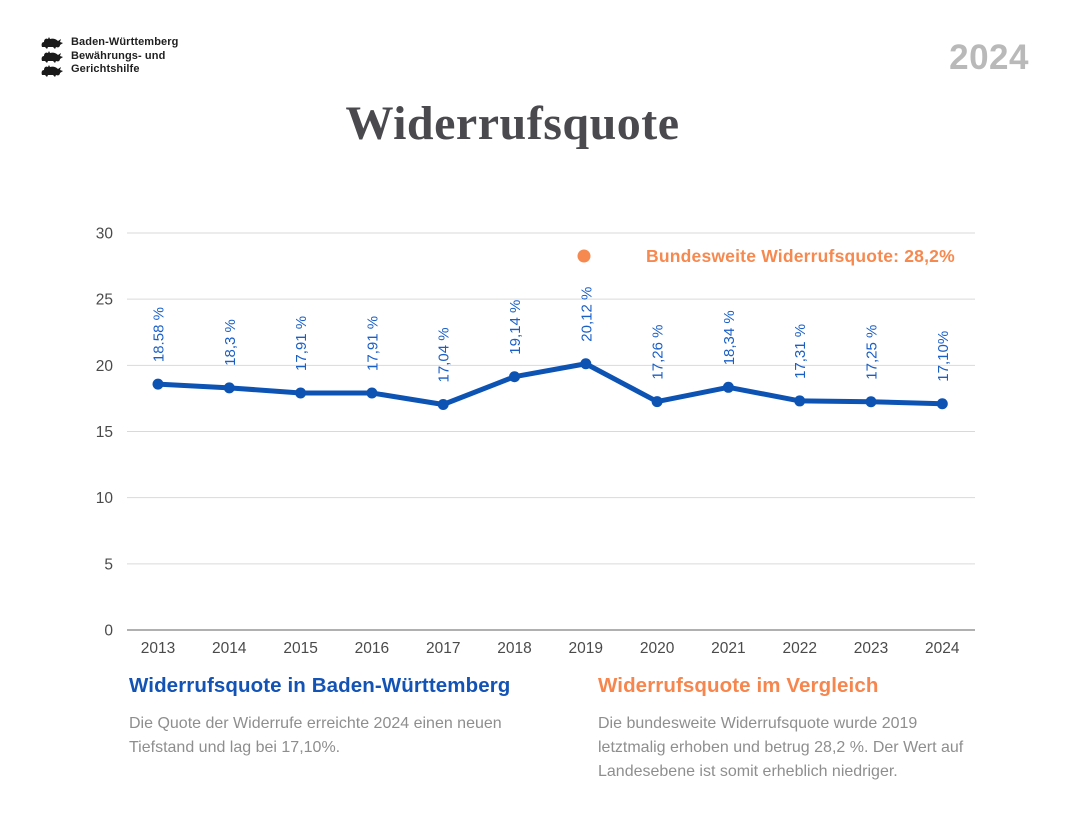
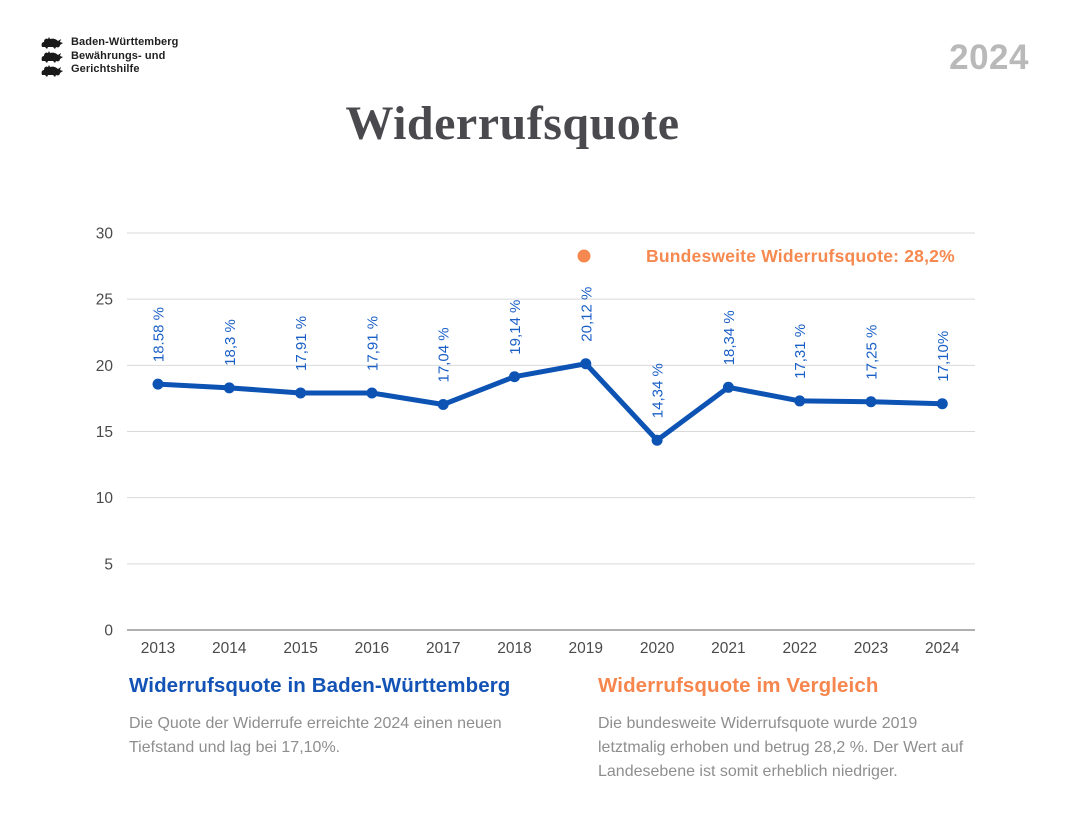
2020: 17,26 -> 14,34
